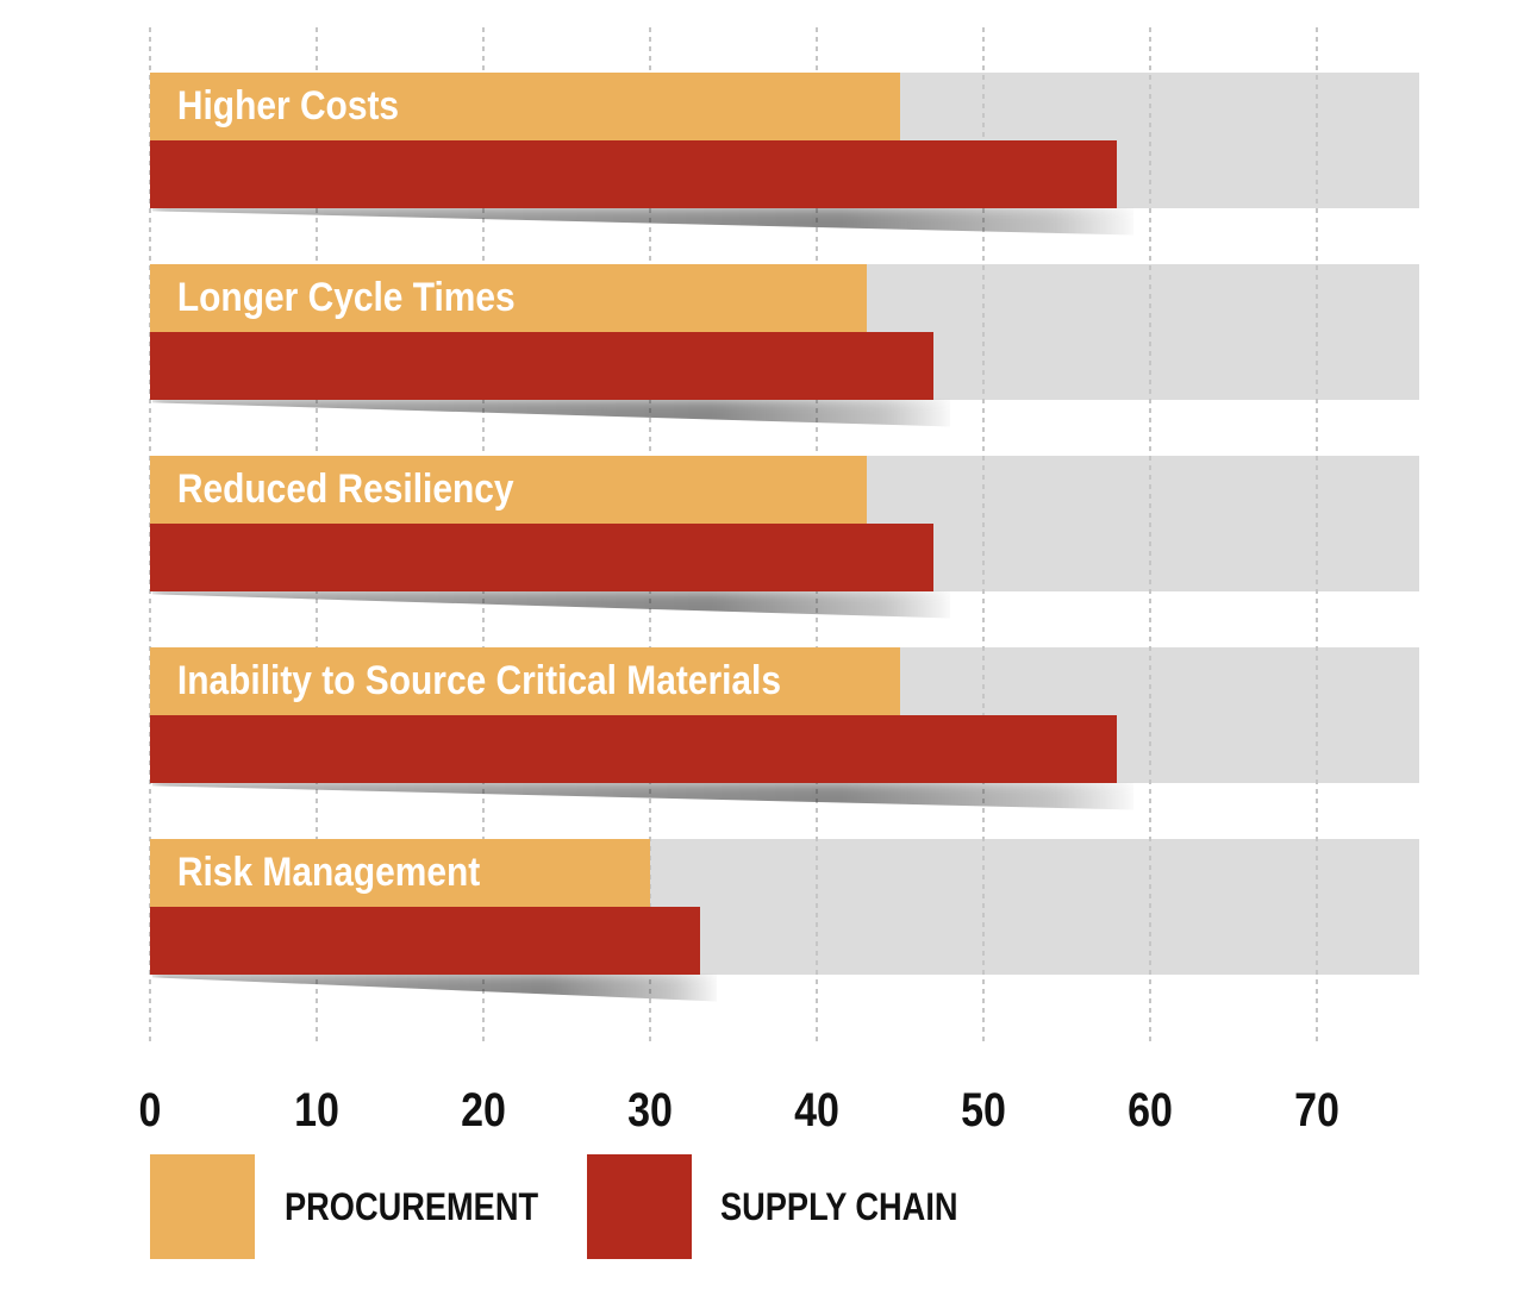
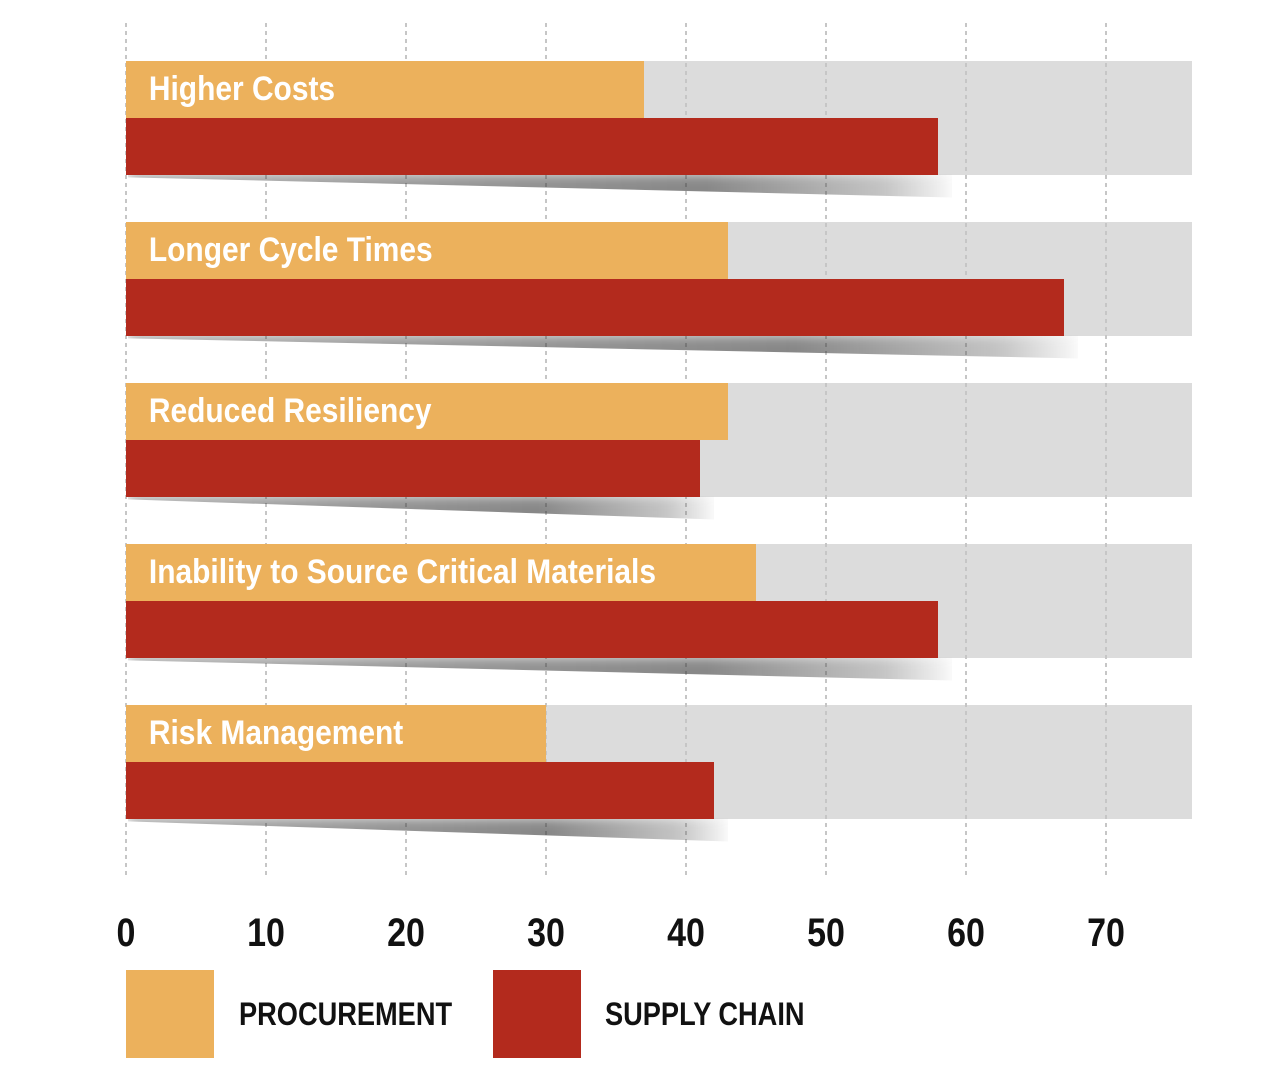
PROCUREMENT/Higher Costs: 45 -> 37
SUPPLY CHAIN/Longer Cycle Times: 47 -> 67
SUPPLY CHAIN/Reduced Resiliency: 47 -> 41
SUPPLY CHAIN/Risk Management: 33 -> 42
